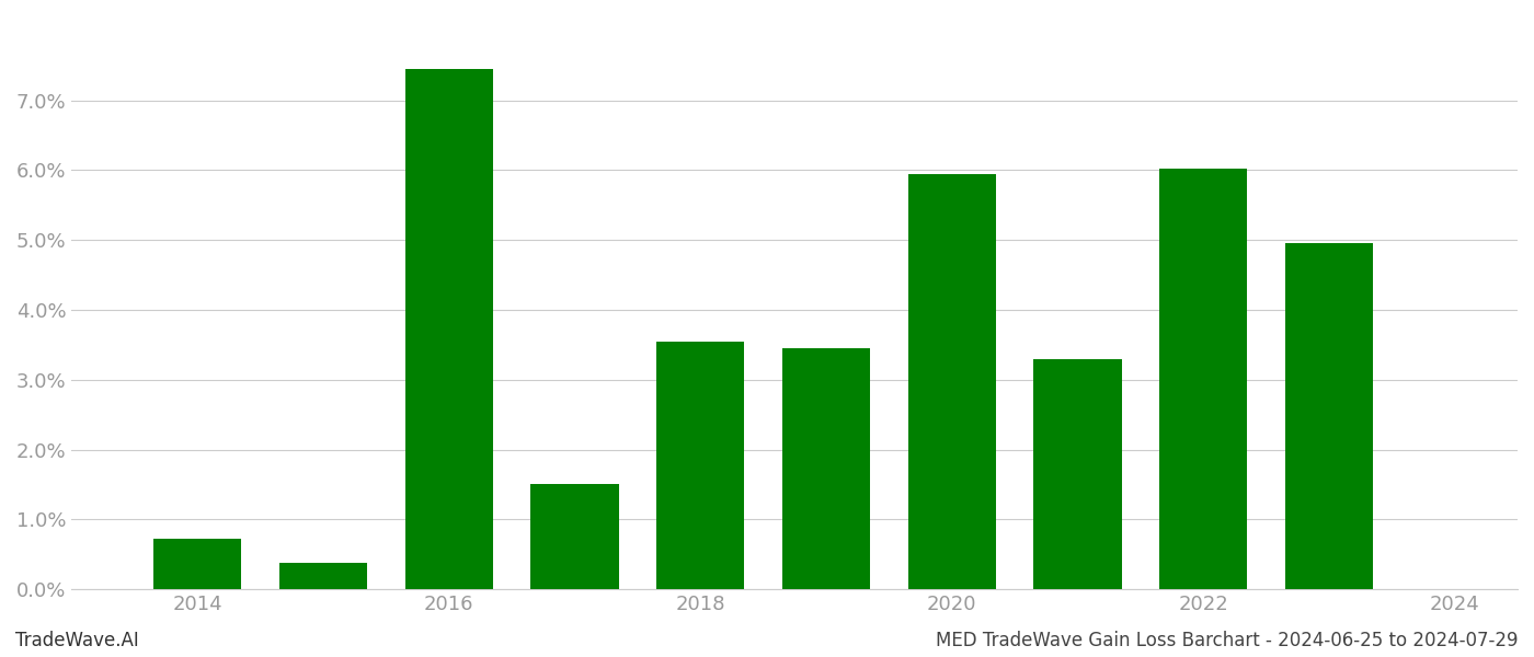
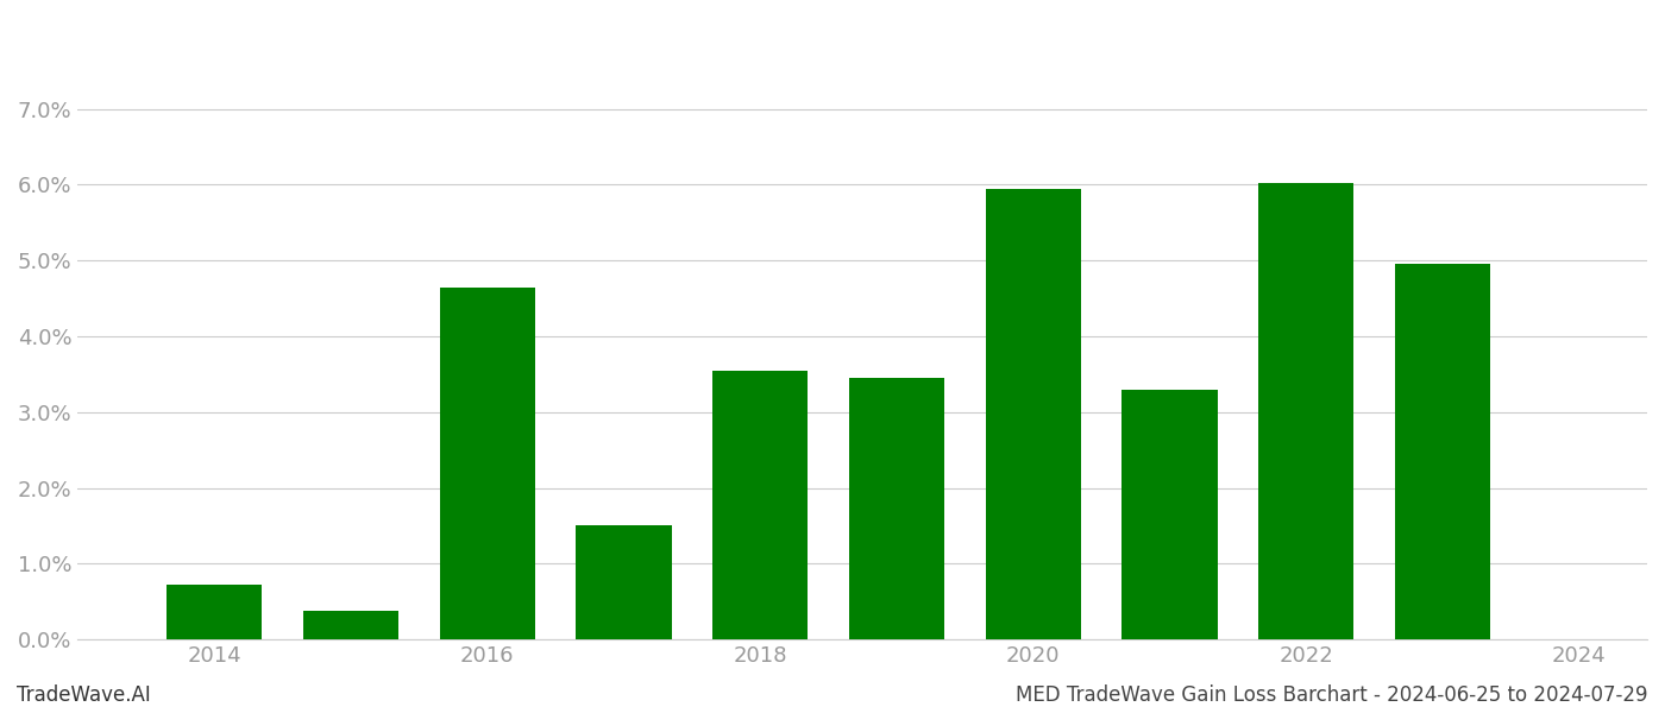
2016: 7.45% -> 4.64%
